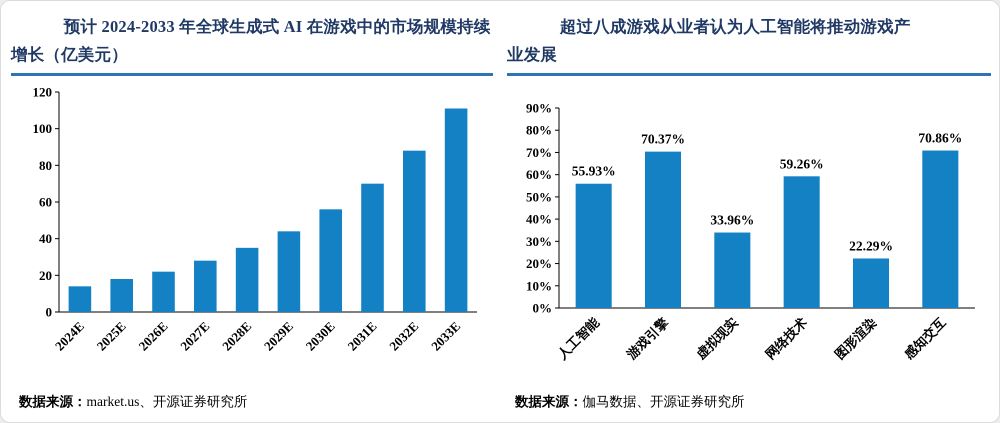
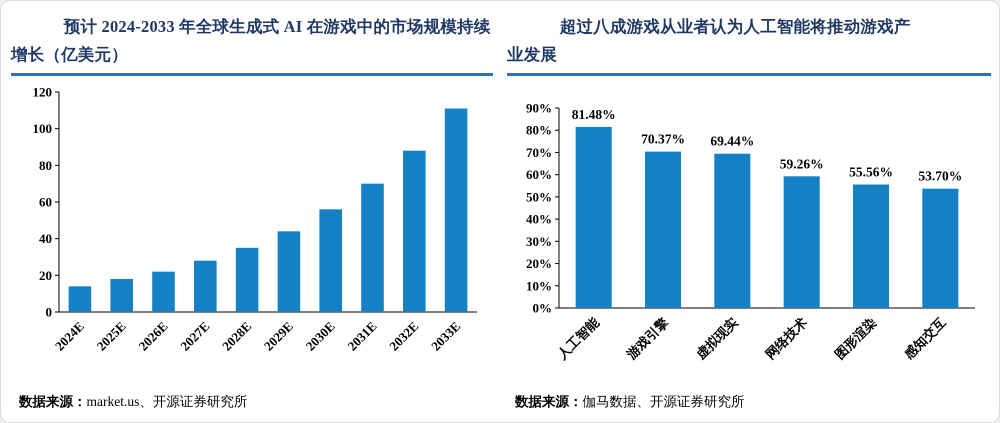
超过八成游戏从业者认为人工智能将推动游戏产业发展/人工智能: 55.93% -> 81.48%
超过八成游戏从业者认为人工智能将推动游戏产业发展/虚拟现实: 33.96% -> 69.44%
超过八成游戏从业者认为人工智能将推动游戏产业发展/图形渲染: 22.29% -> 55.56%
超过八成游戏从业者认为人工智能将推动游戏产业发展/感知交互: 70.86% -> 53.70%
